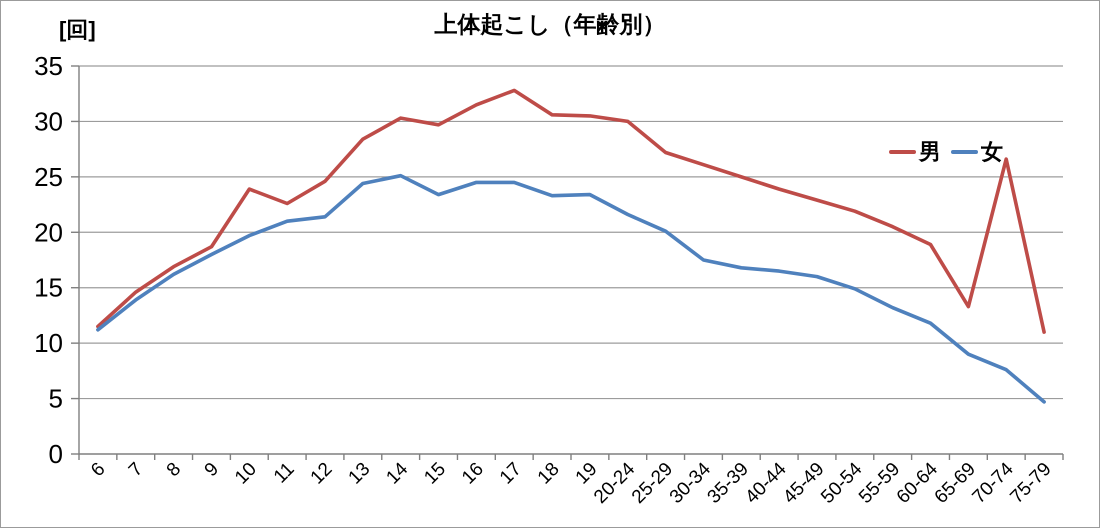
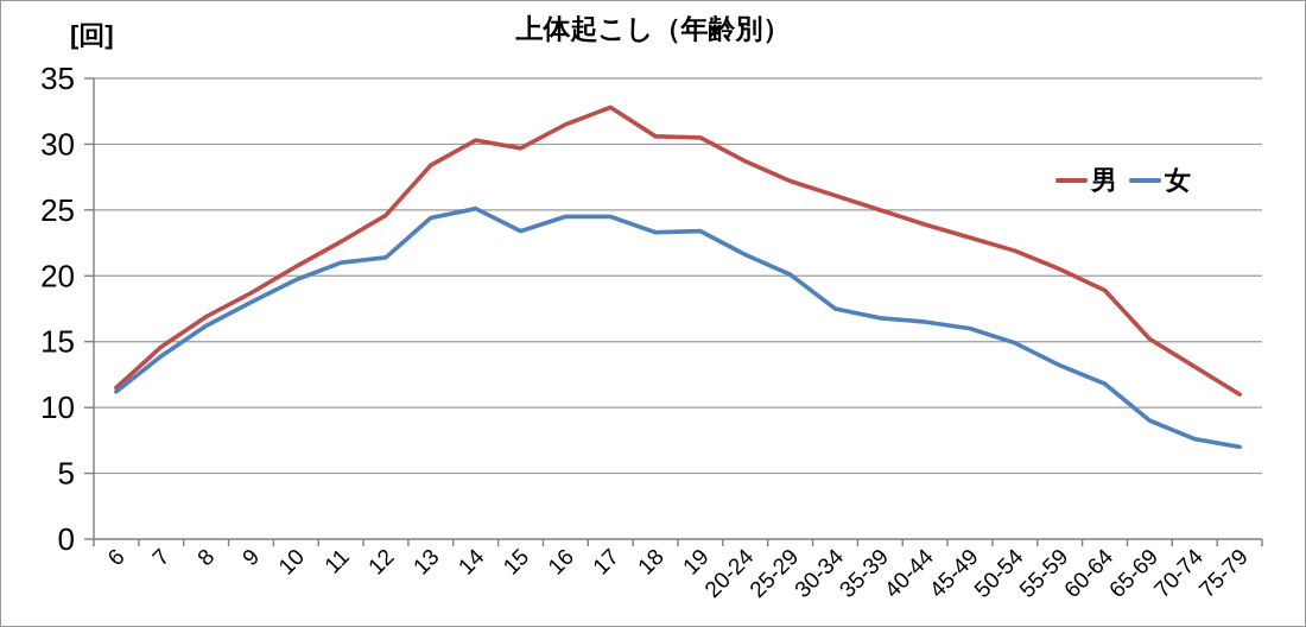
男/10: 23.9 -> 20.7
男/20-24: 30.0 -> 28.7
男/65-69: 13.3 -> 15.2
男/70-74: 26.6 -> 13.1
女/75-79: 4.7 -> 7.0
